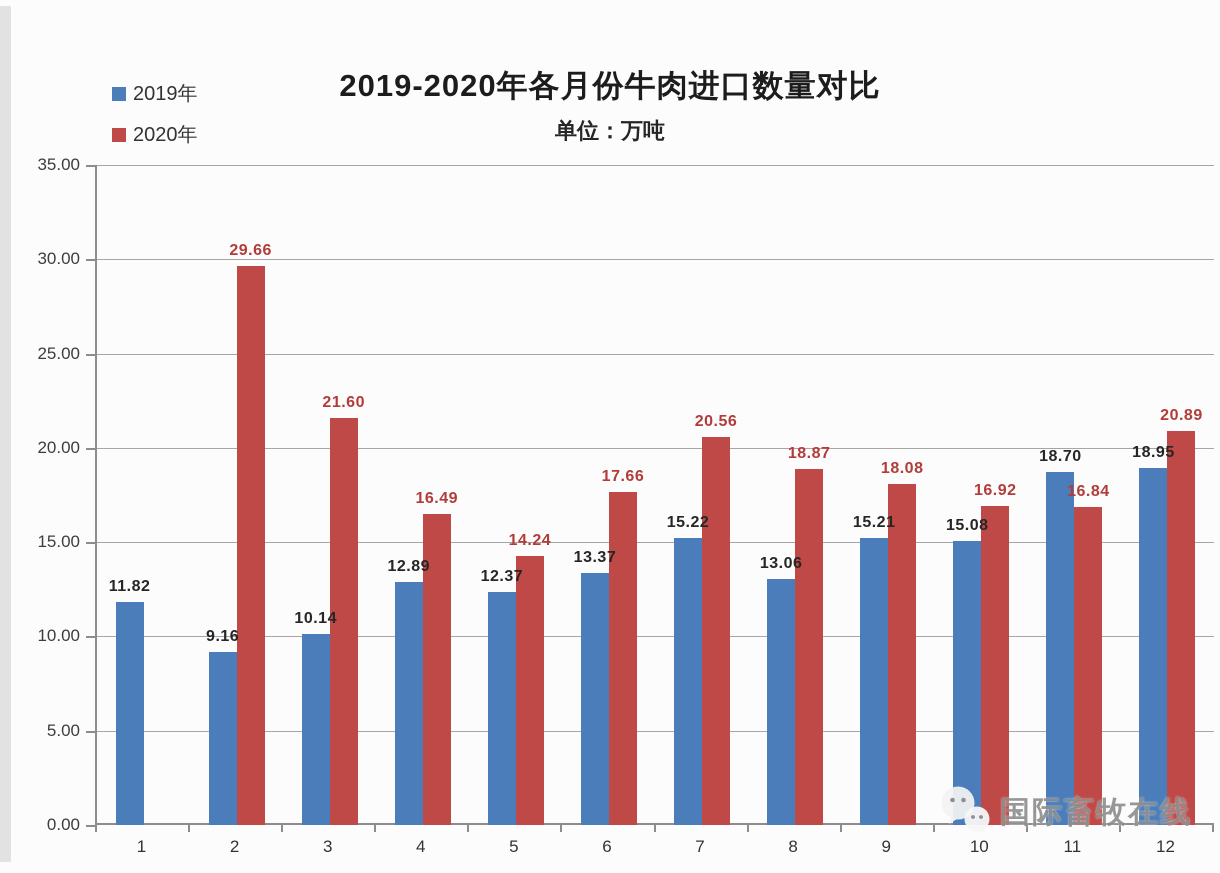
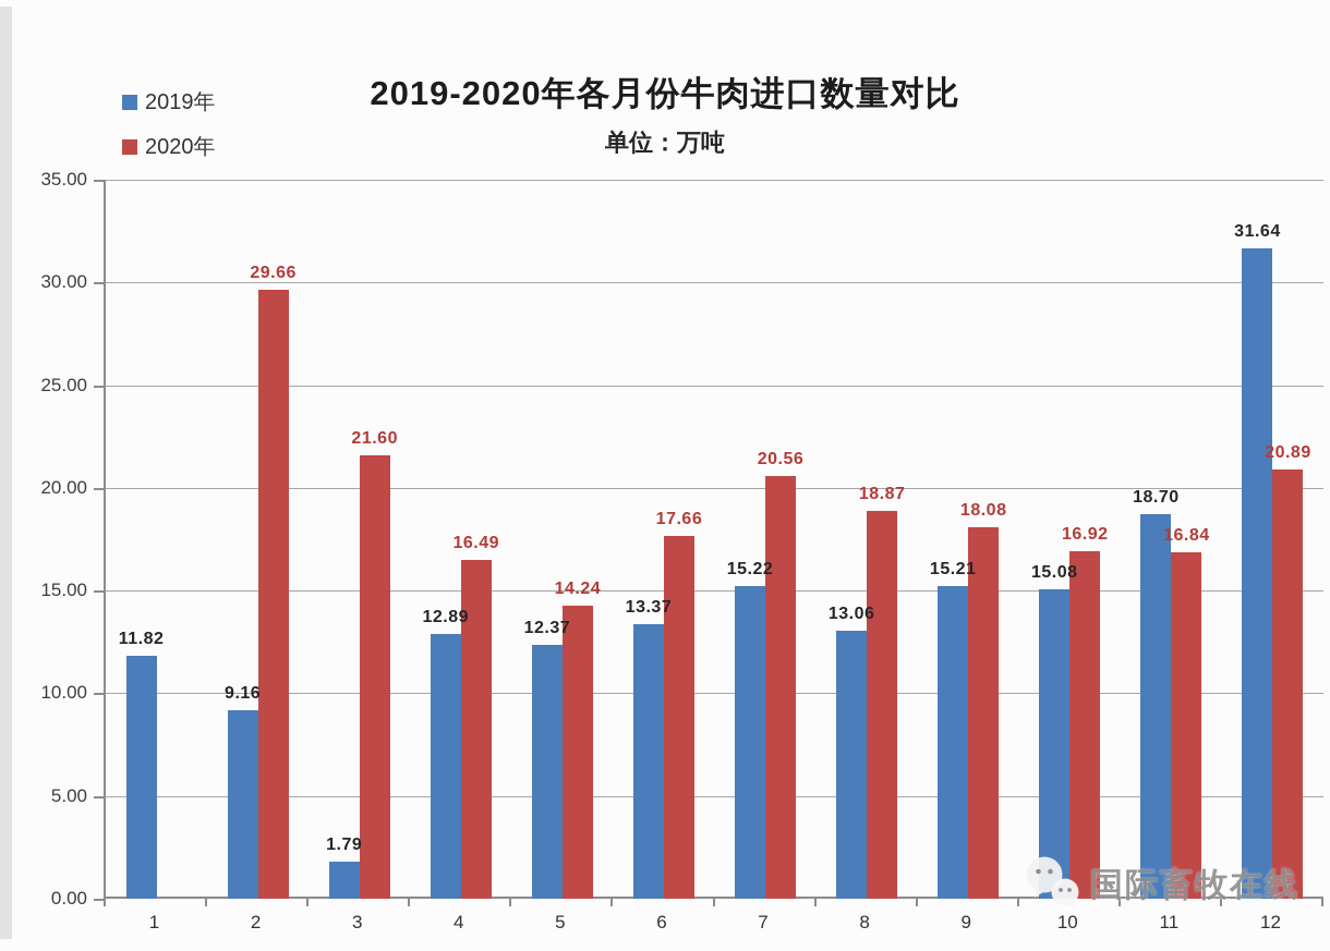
2019年/3: 10.14 -> 1.79
2019年/12: 18.95 -> 31.64
